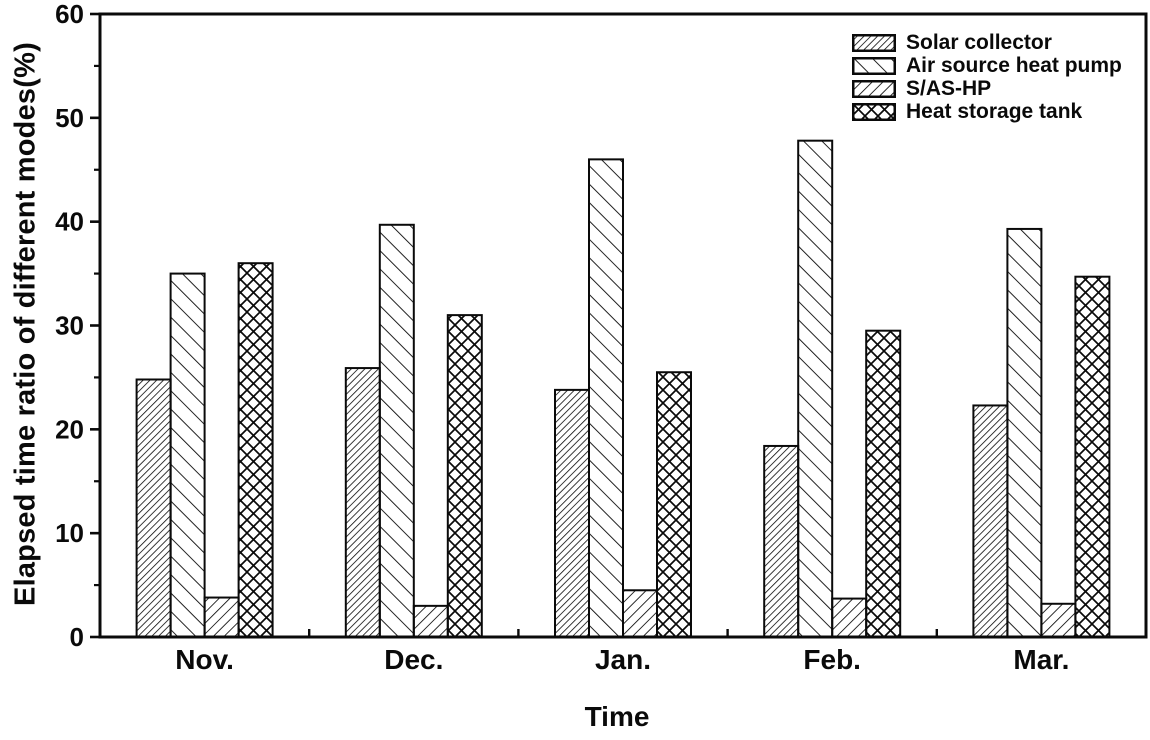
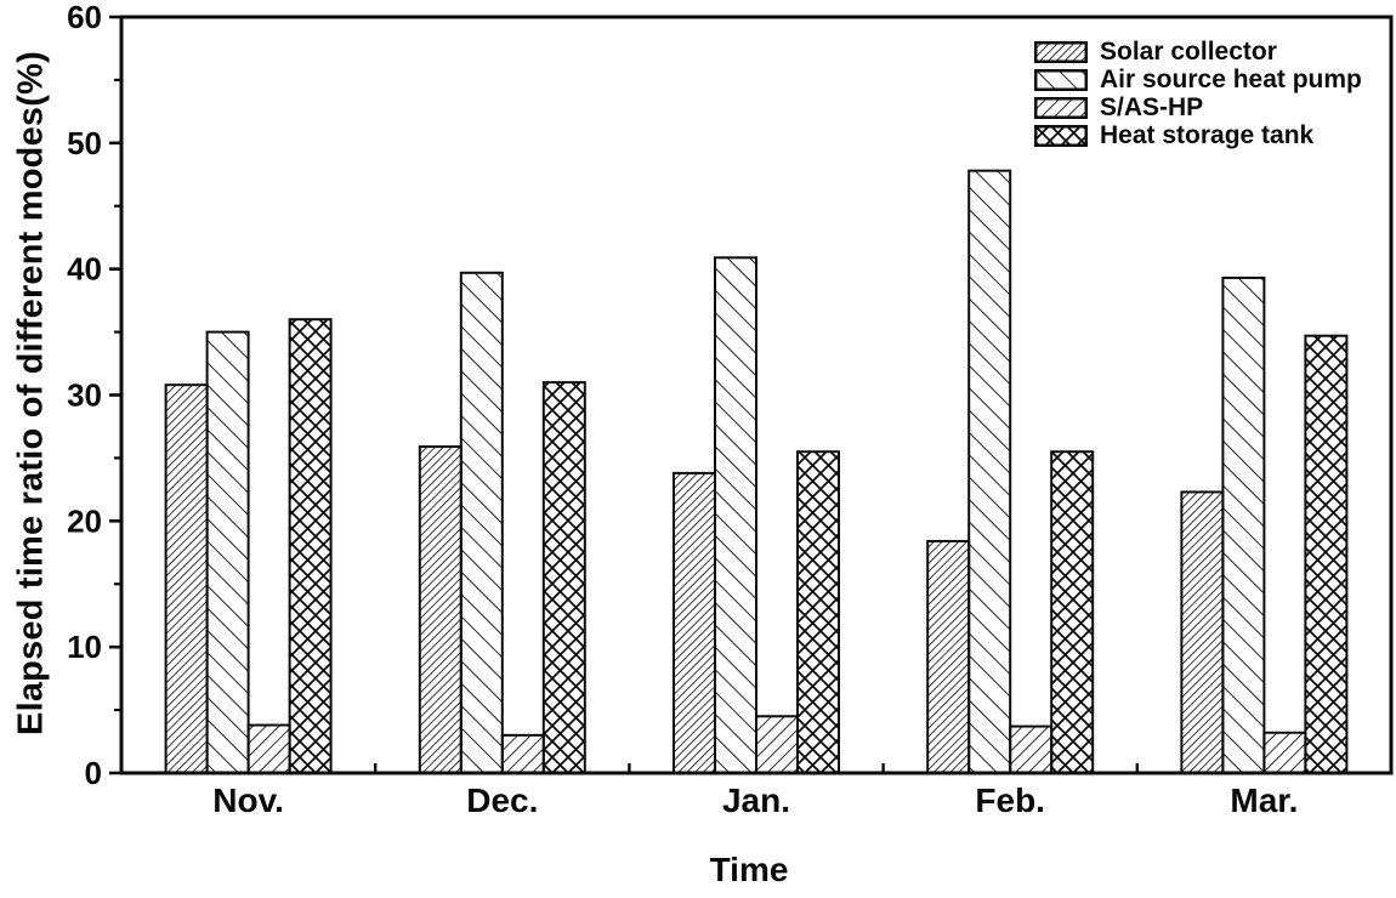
Solar collector/Nov.: 24.8 -> 30.8
Air source heat pump/Jan.: 46.0 -> 40.9
Heat storage tank/Feb.: 29.5 -> 25.5
